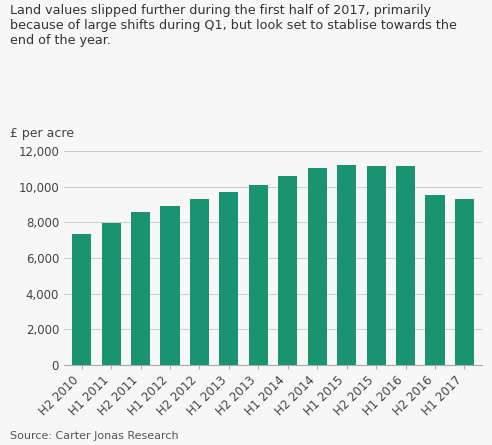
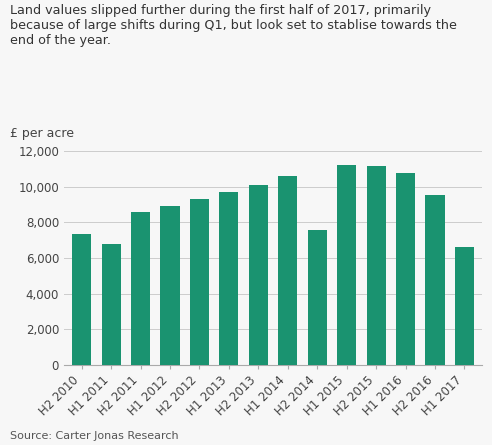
H1 2011: 8,000 -> 6,800
H2 2014: 11,000 -> 7,600
H1 2016: 11,200 -> 10,800
H1 2017: 9,300 -> 6,600
